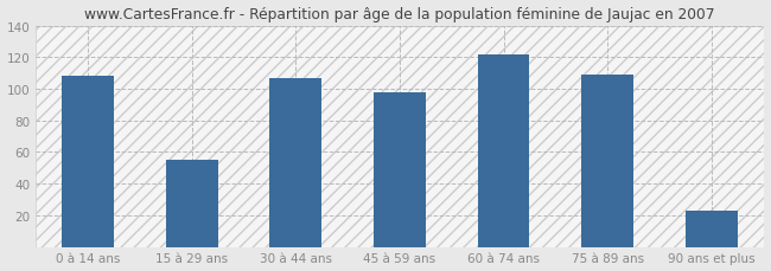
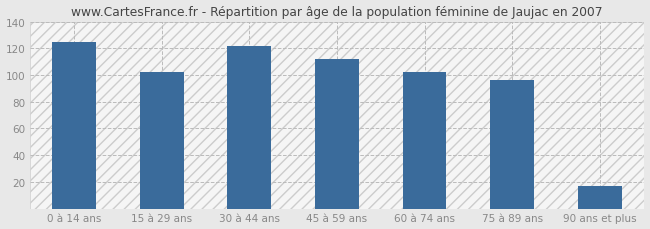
0 à 14 ans: 108 -> 125
15 à 29 ans: 55 -> 102
30 à 44 ans: 107 -> 122
45 à 59 ans: 98 -> 112
60 à 74 ans: 122 -> 102
75 à 89 ans: 109 -> 96
90 ans et plus: 23 -> 17
